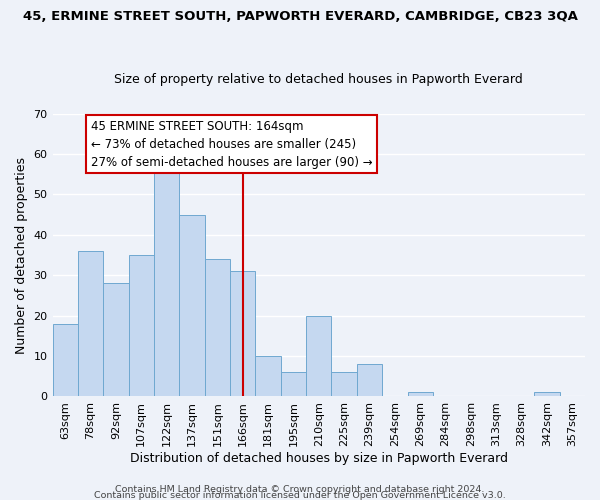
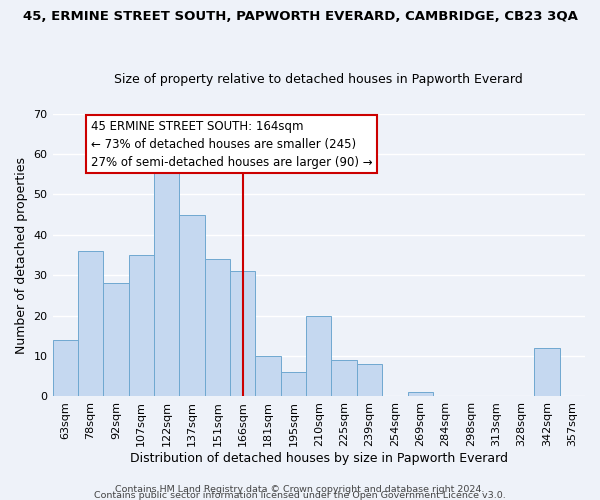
63sqm: 18 -> 14
225sqm: 6 -> 9
342sqm: 1 -> 12
